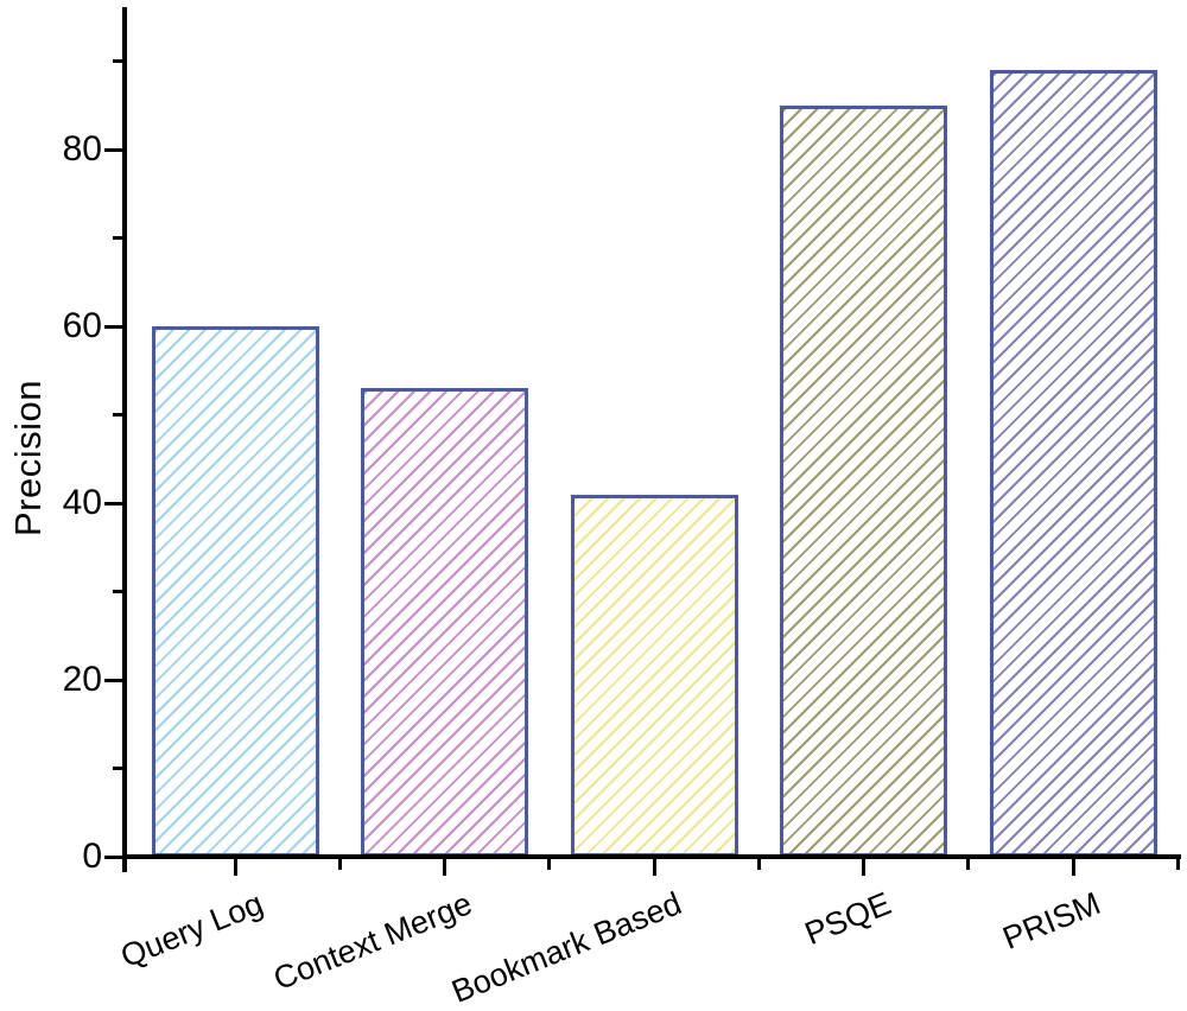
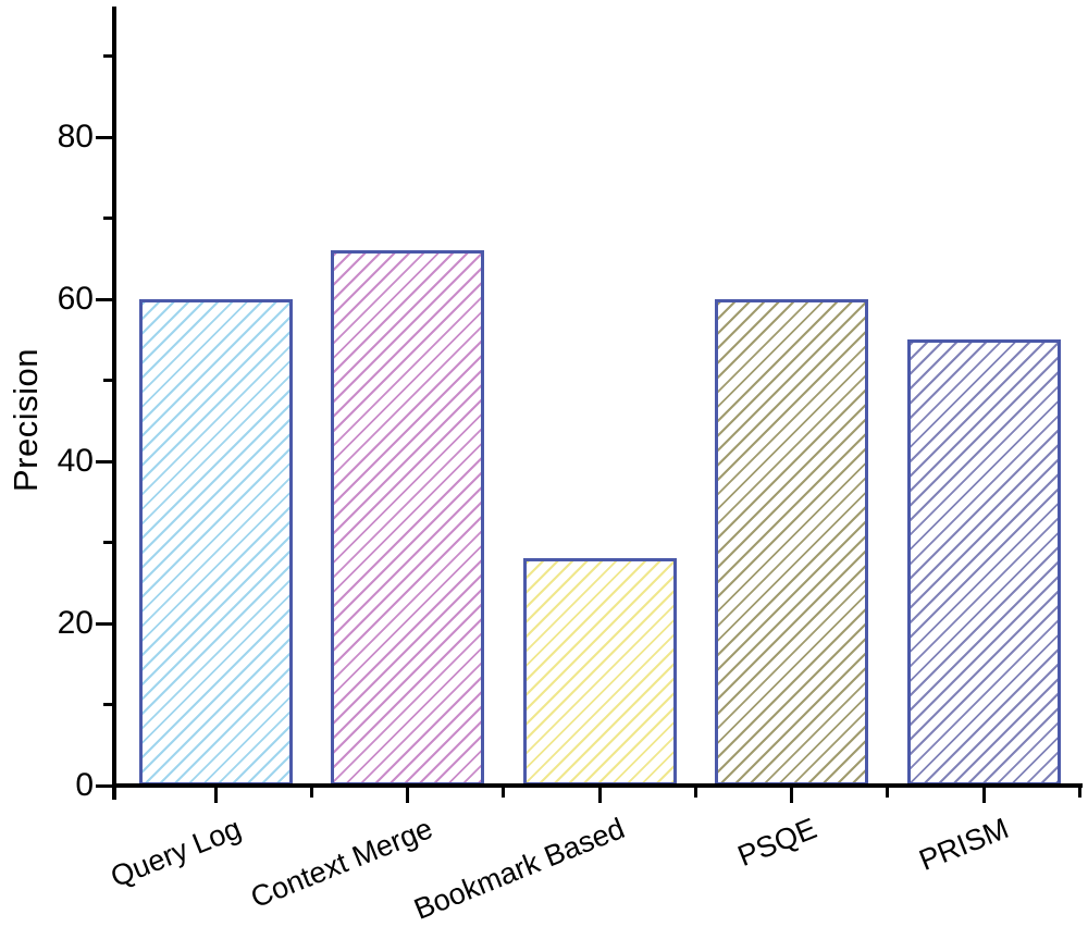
Context Merge: 53 -> 66
Bookmark Based: 41 -> 28
PSQE: 85 -> 60
PRISM: 89 -> 55
